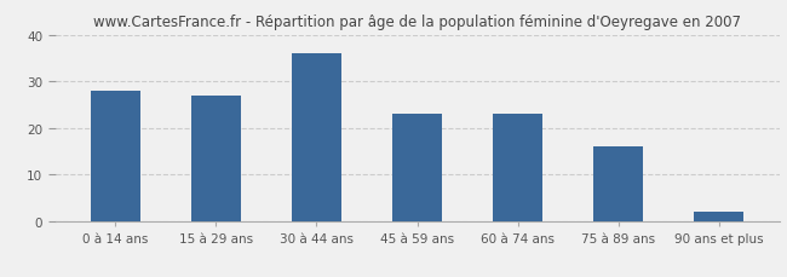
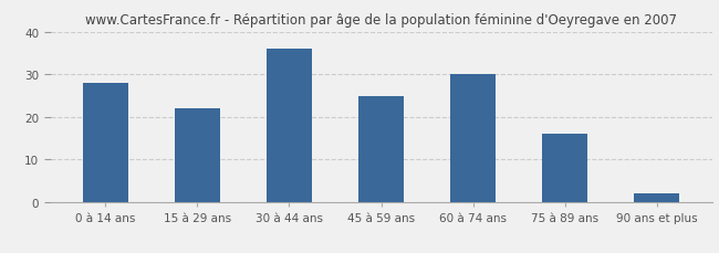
15 à 29 ans: 27 -> 22
45 à 59 ans: 23 -> 25
60 à 74 ans: 23 -> 30
